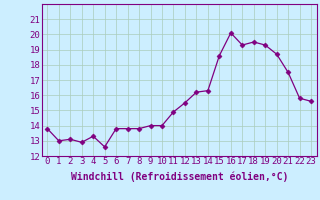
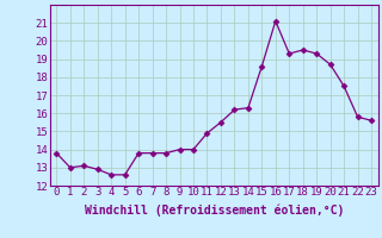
4: 13.3 -> 12.6
16: 20.1 -> 21.1
